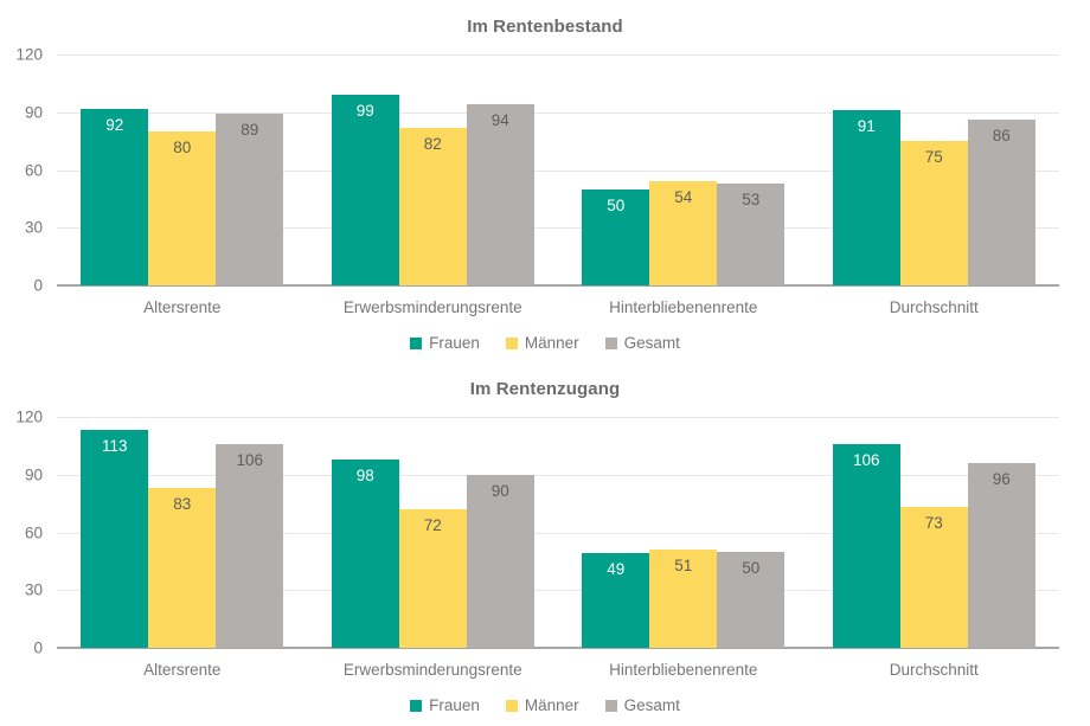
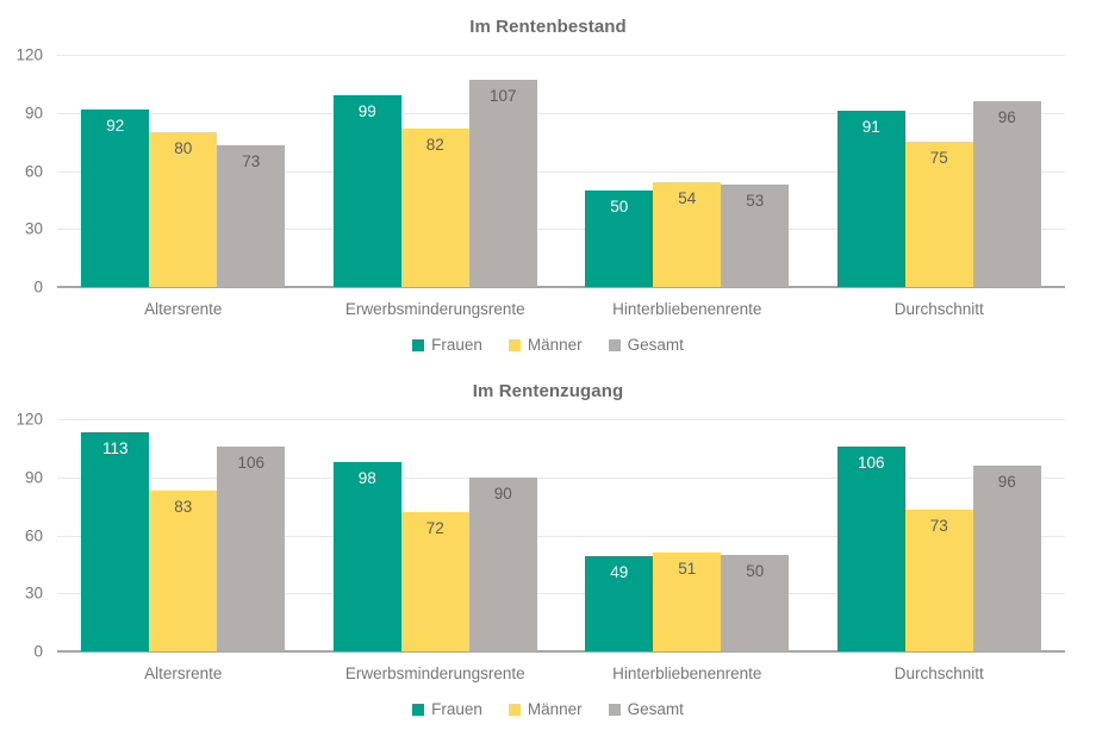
Im Rentenbestand/Gesamt/Altersrente: 89 -> 73
Im Rentenbestand/Gesamt/Erwerbsminderungsrente: 94 -> 107
Im Rentenbestand/Gesamt/Durchschnitt: 86 -> 96
